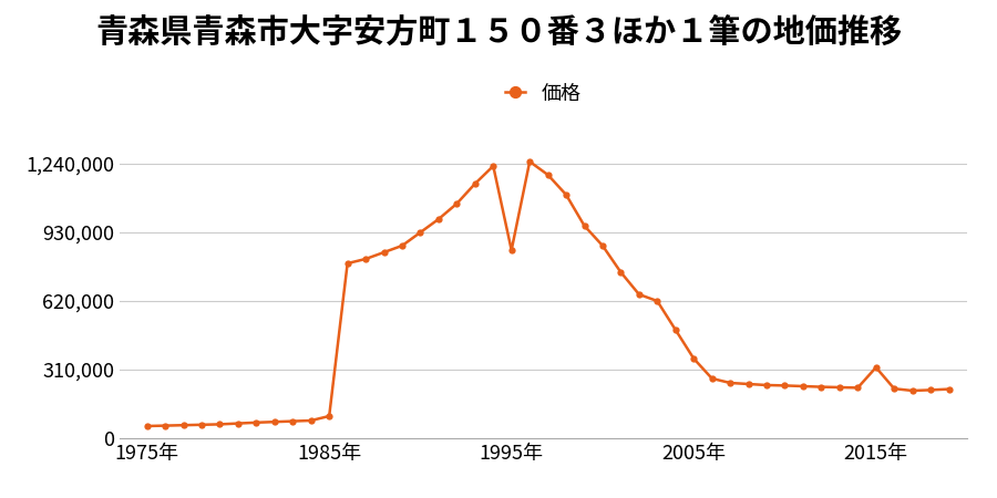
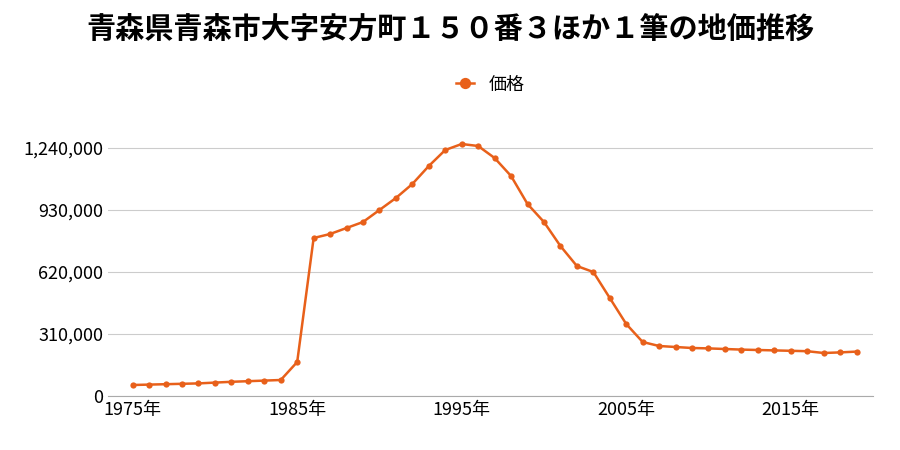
1985年: 100,000 -> 170,000
1995年: 850,000 -> 1,260,000
2015年: 320,000 -> 226,000
